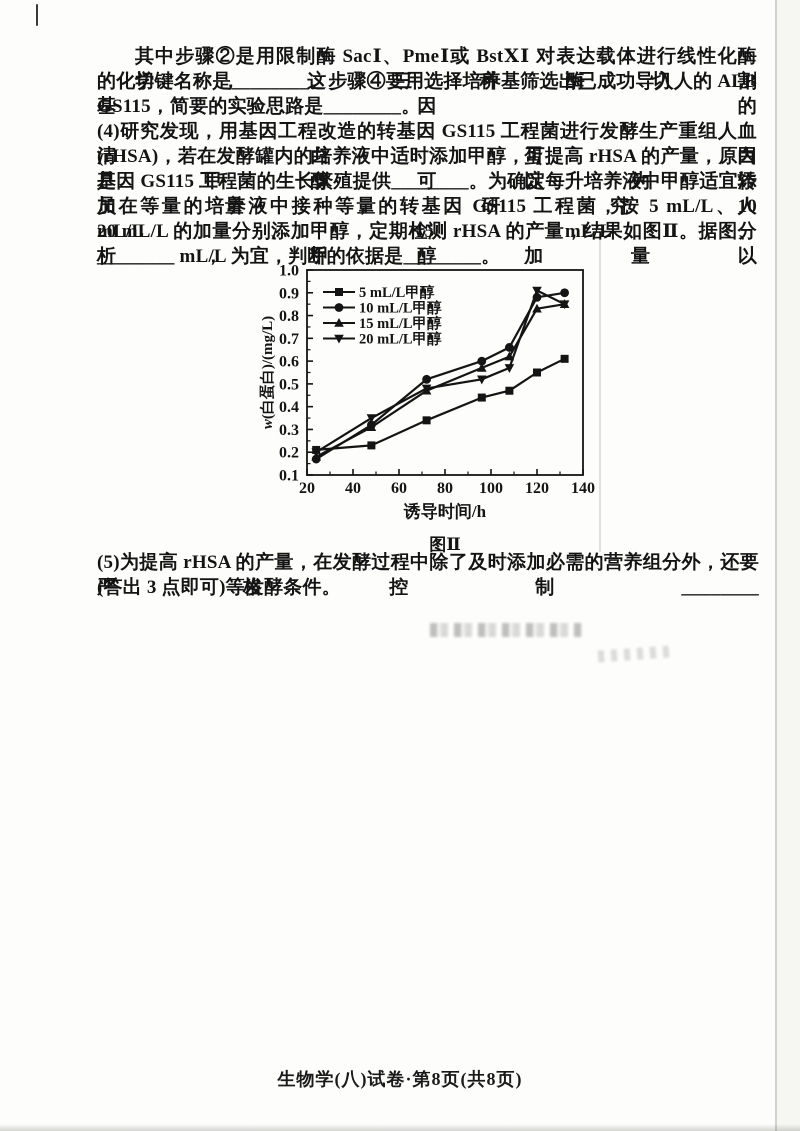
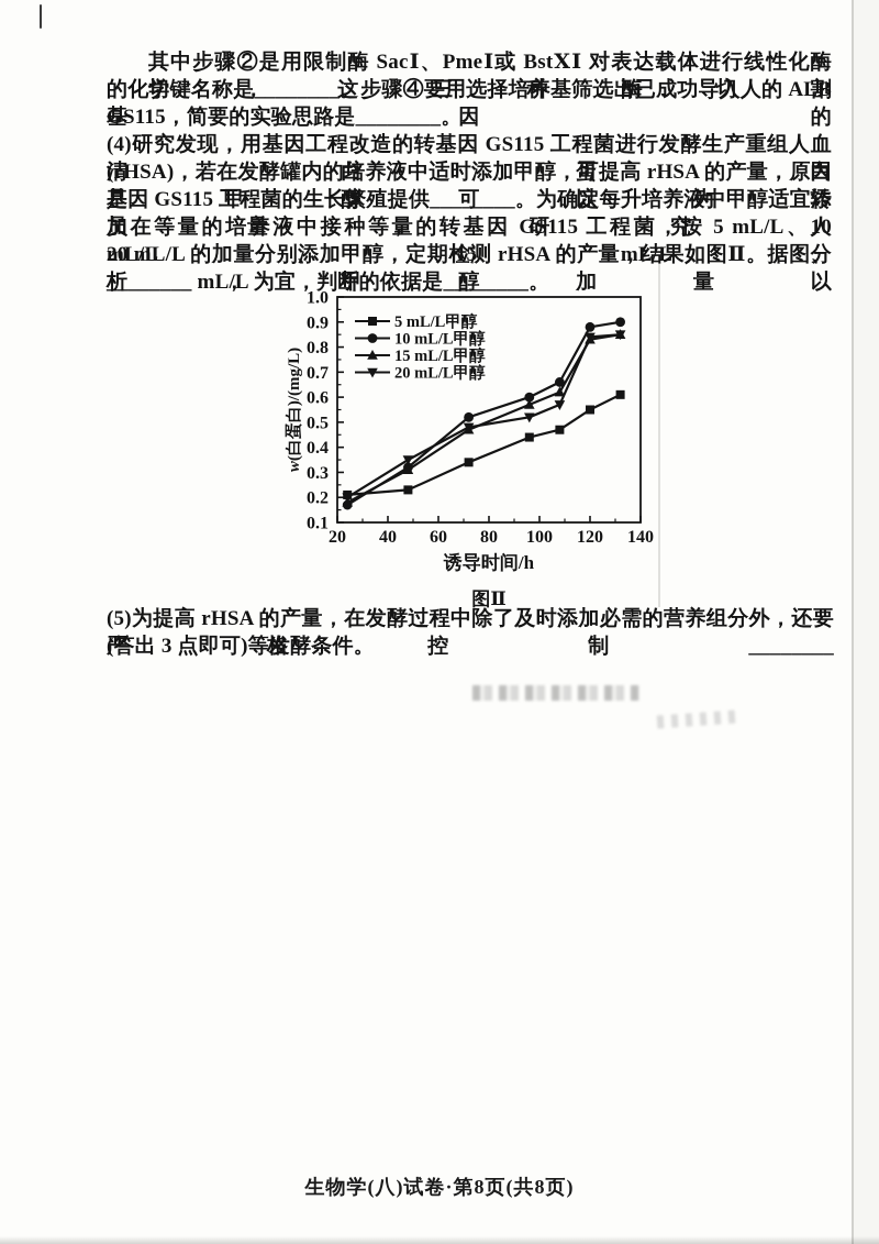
20 mL/L甲醇/120: 0.91 -> 0.84
